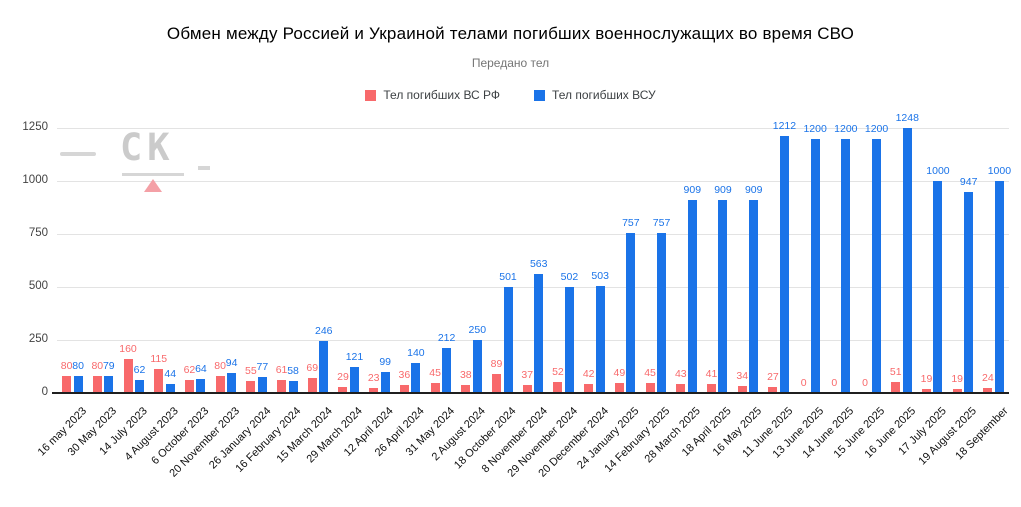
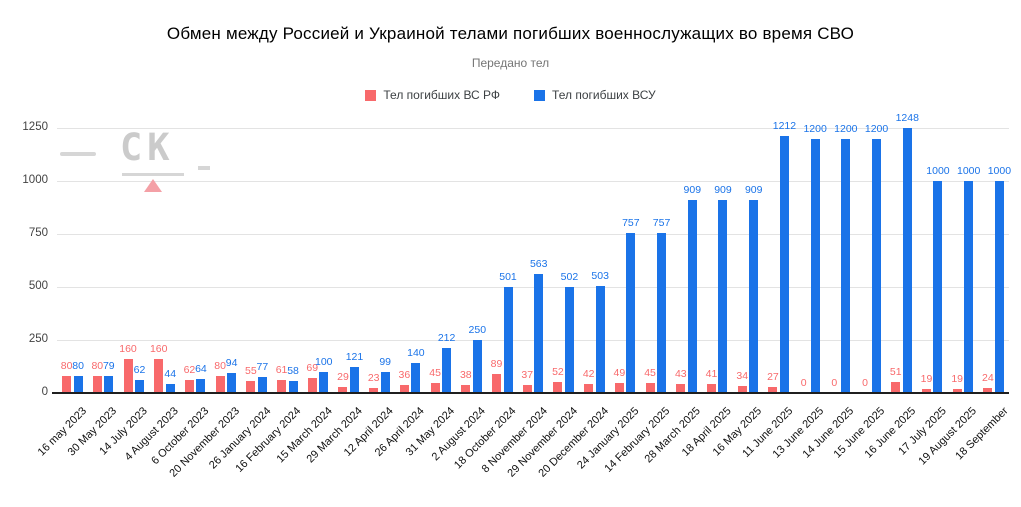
Тел погибших ВС РФ/4 August 2023: 115 -> 160
Тел погибших ВСУ/15 March 2024: 246 -> 100
Тел погибших ВСУ/19 August 2025: 947 -> 1000
